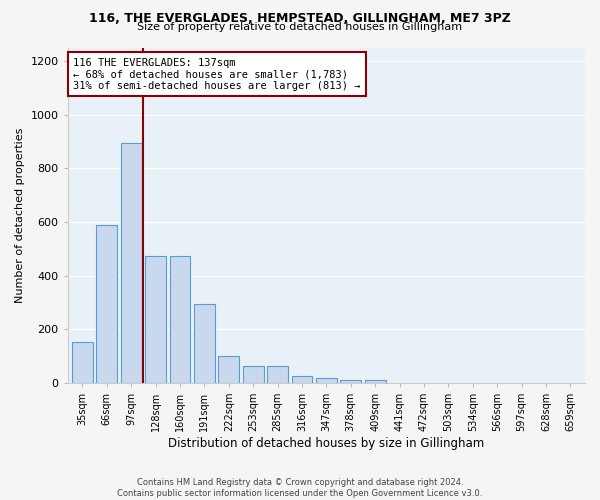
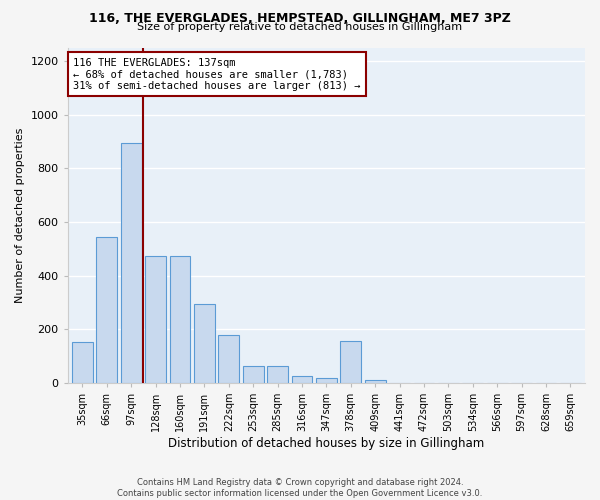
66sqm: 590 -> 545
222sqm: 100 -> 180
378sqm: 10 -> 155
